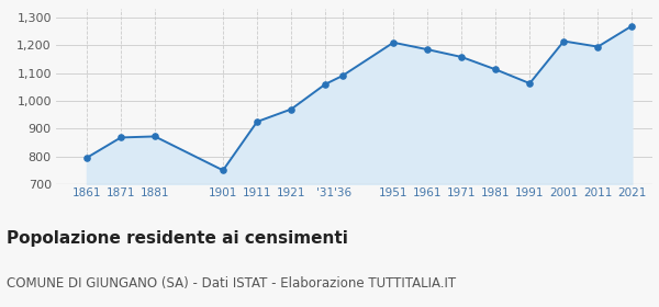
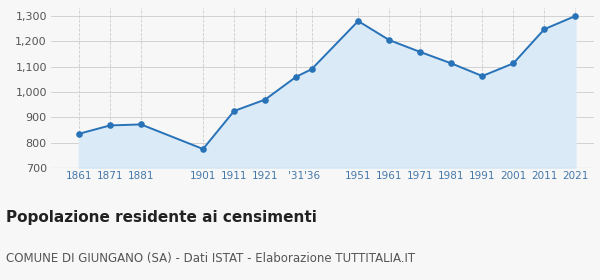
1861: 795 -> 835
1901: 750 -> 775
1951: 1,210 -> 1,280
1961: 1,185 -> 1,205
2001: 1,215 -> 1,113
2011: 1,195 -> 1,248
2021: 1,270 -> 1,300
